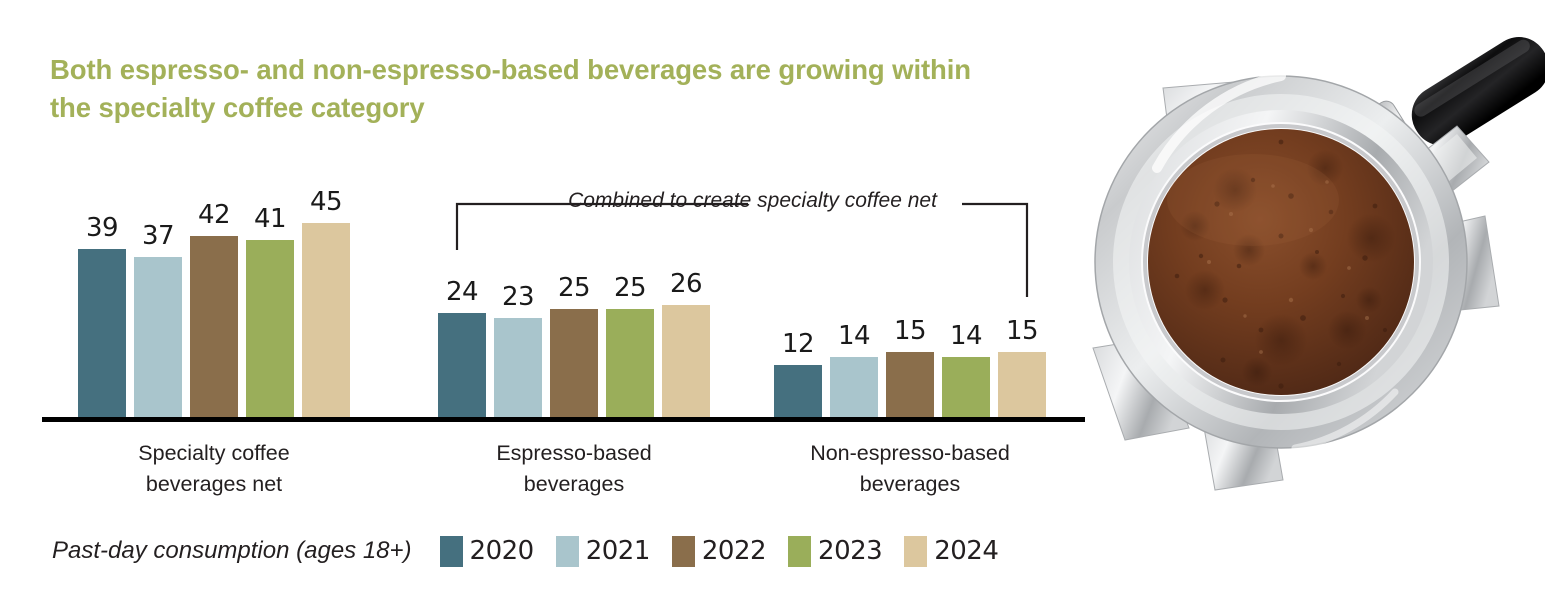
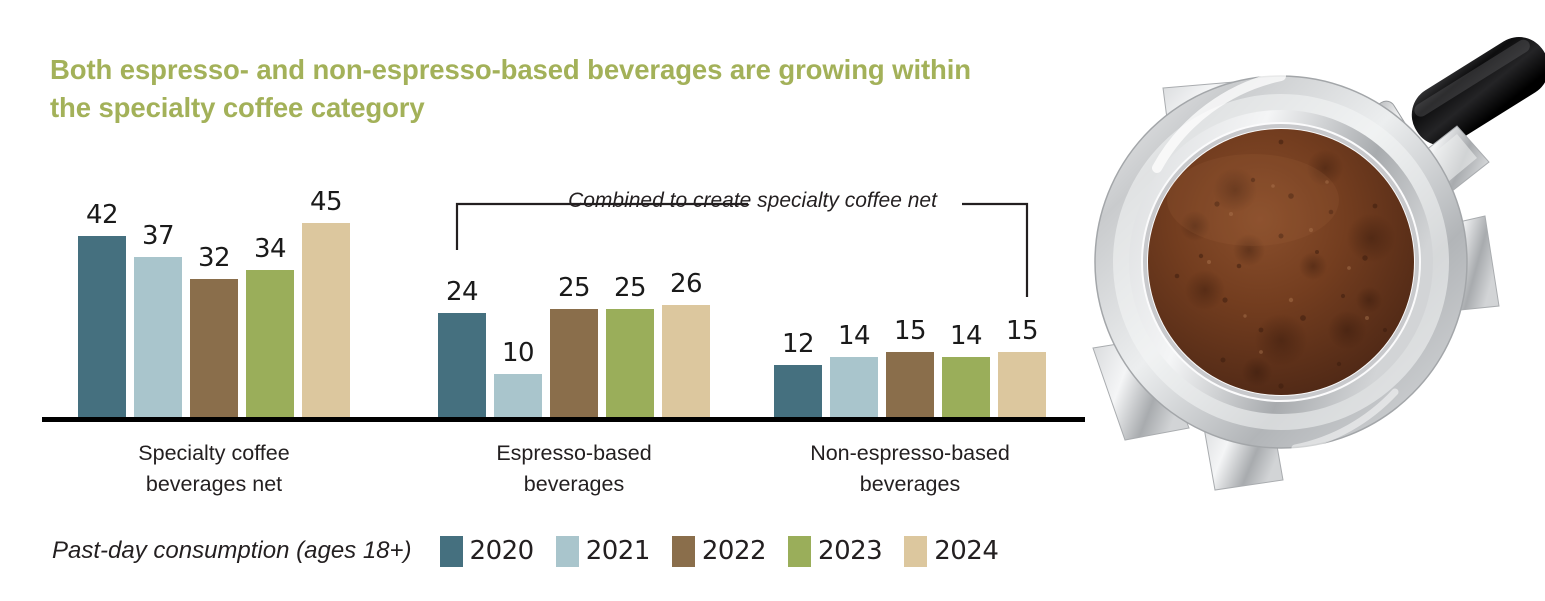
2020/Specialty coffee beverages net: 39 -> 42
2022/Specialty coffee beverages net: 42 -> 32
2023/Specialty coffee beverages net: 41 -> 34
2021/Espresso-based beverages: 23 -> 10
